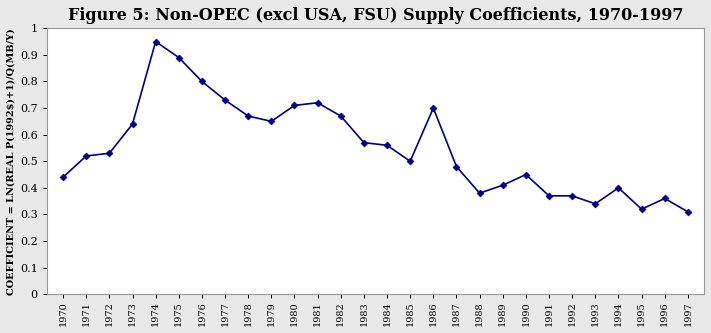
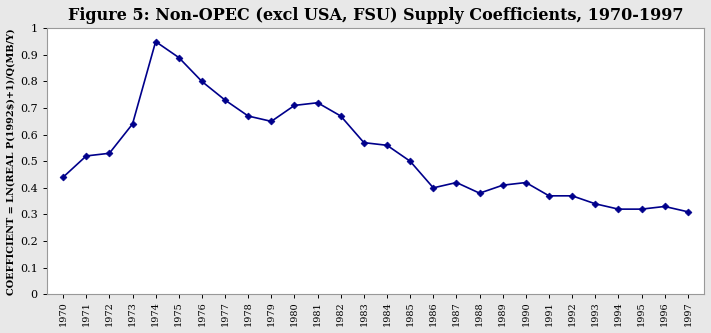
1986: 0.70 -> 0.40
1987: 0.48 -> 0.42
1990: 0.45 -> 0.42
1994: 0.40 -> 0.32
1996: 0.36 -> 0.33
